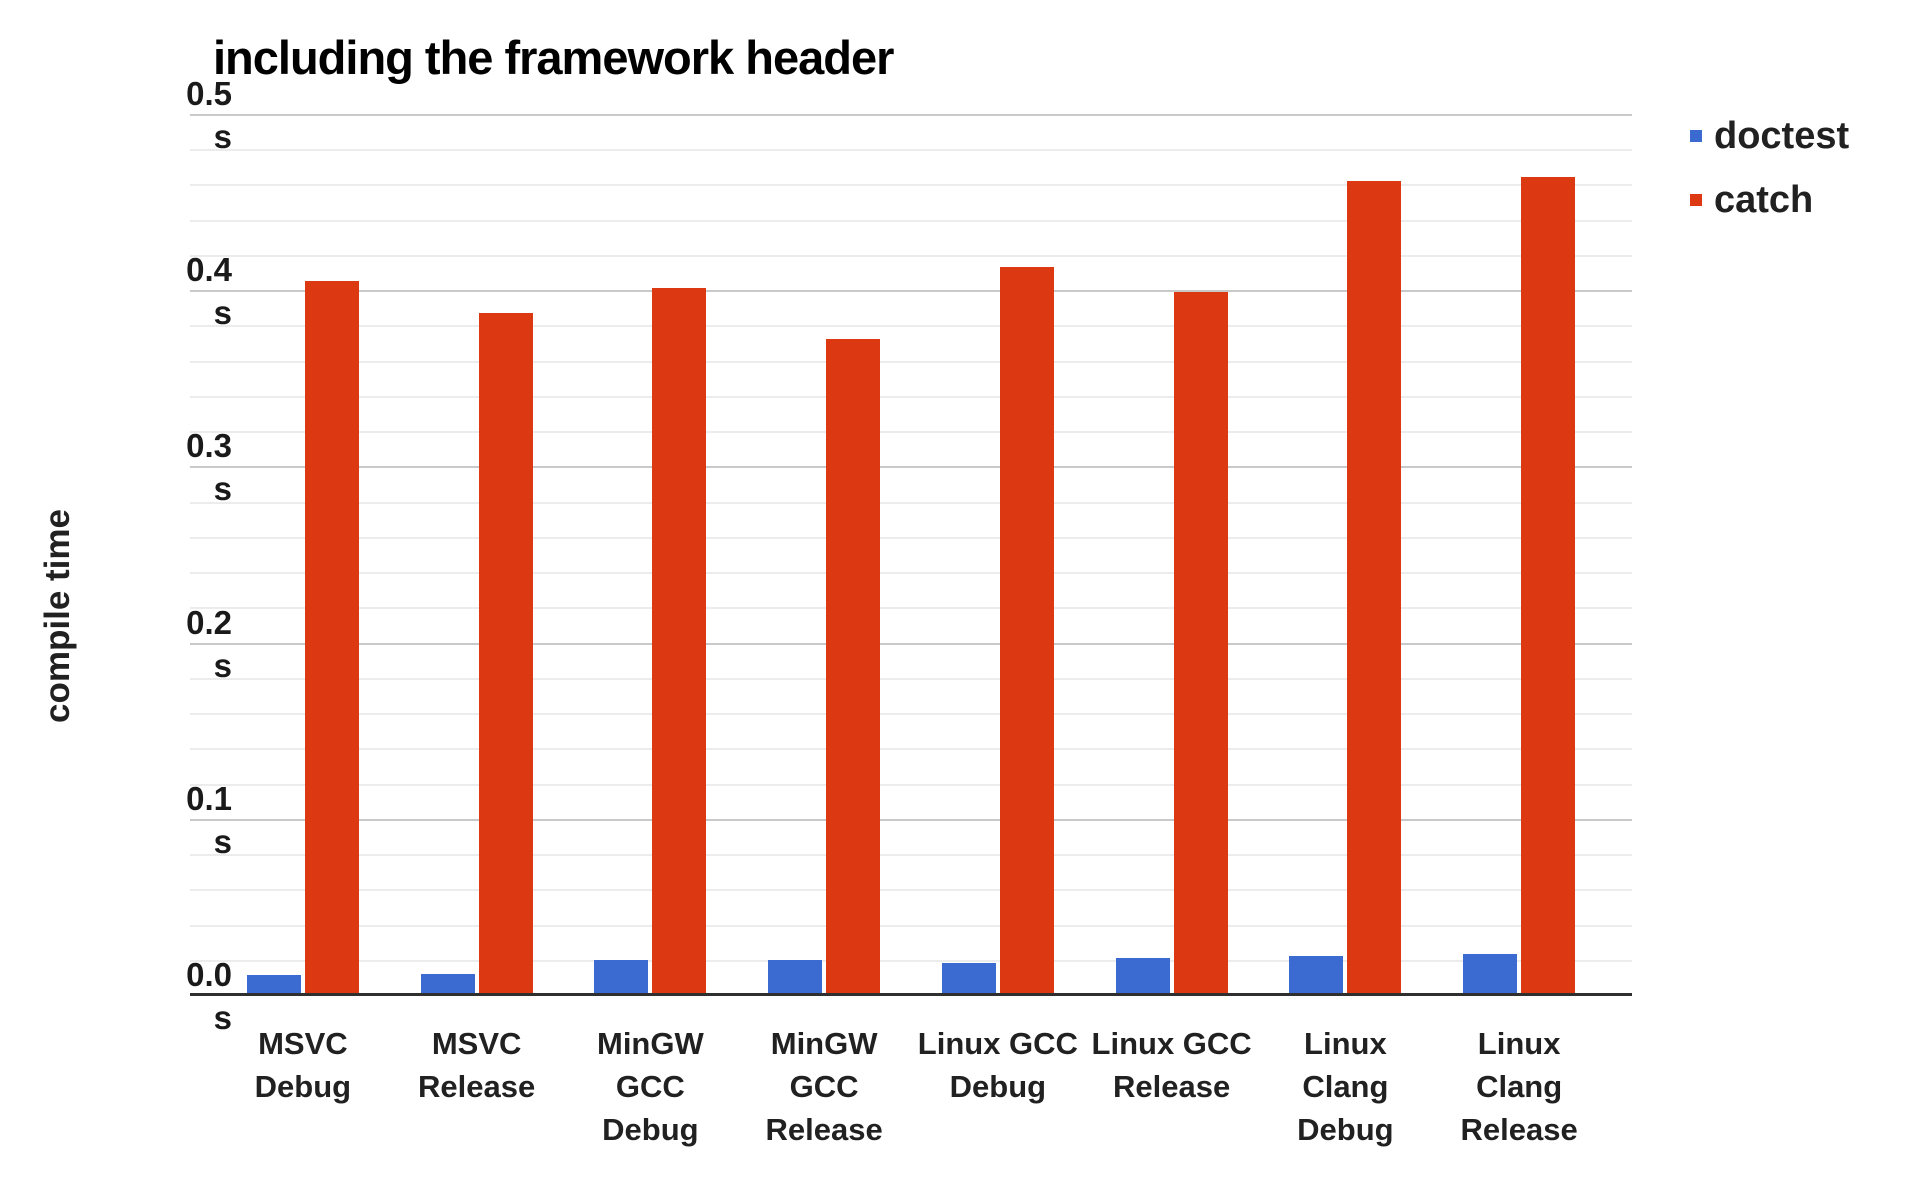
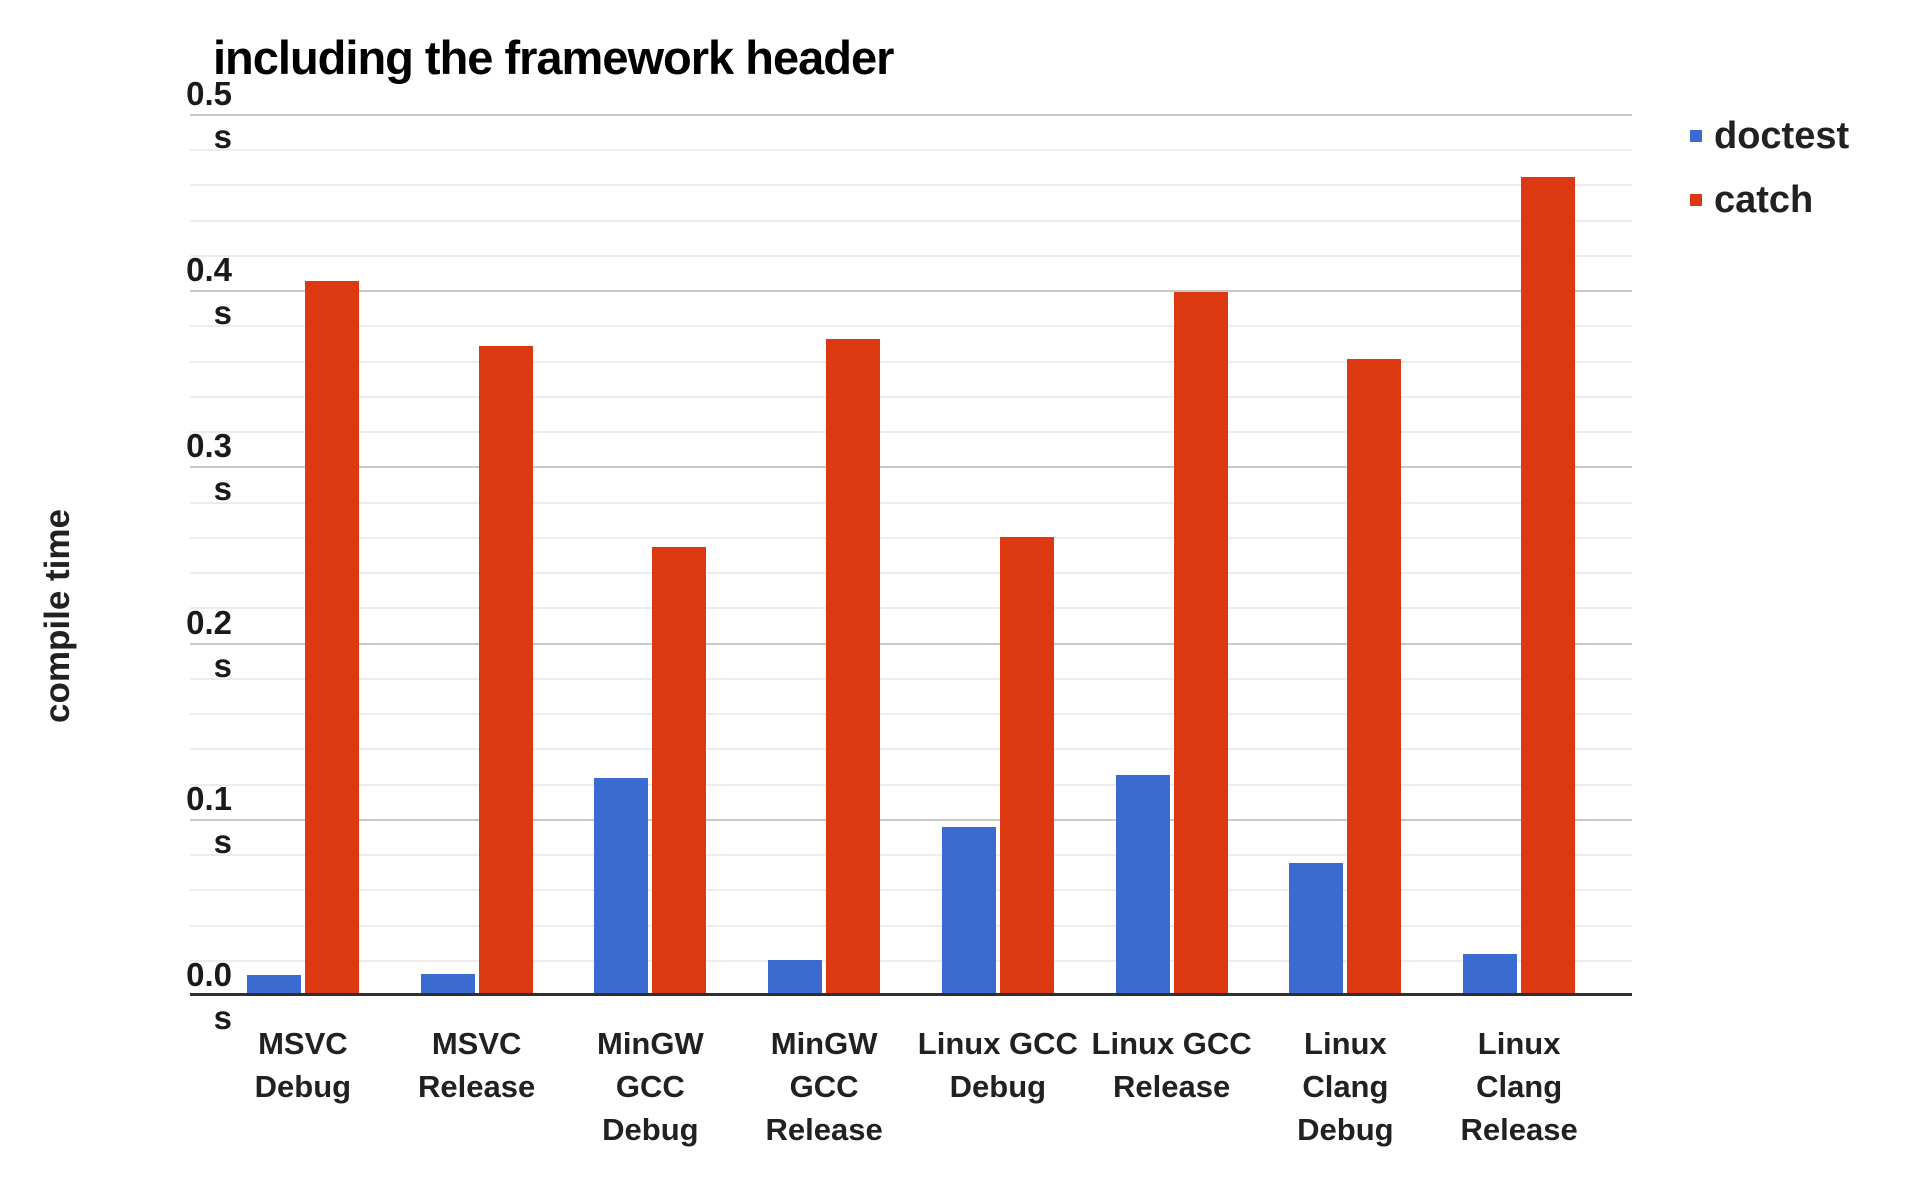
catch/MSVC Release: 0.386 -> 0.367
doctest/MinGW GCC Debug: 0.019 -> 0.122
catch/MinGW GCC Debug: 0.400 -> 0.253
doctest/Linux GCC Debug: 0.017 -> 0.094
catch/Linux GCC Debug: 0.412 -> 0.259
doctest/Linux GCC Release: 0.020 -> 0.124
doctest/Linux Clang Debug: 0.021 -> 0.074
catch/Linux Clang Debug: 0.461 -> 0.360
